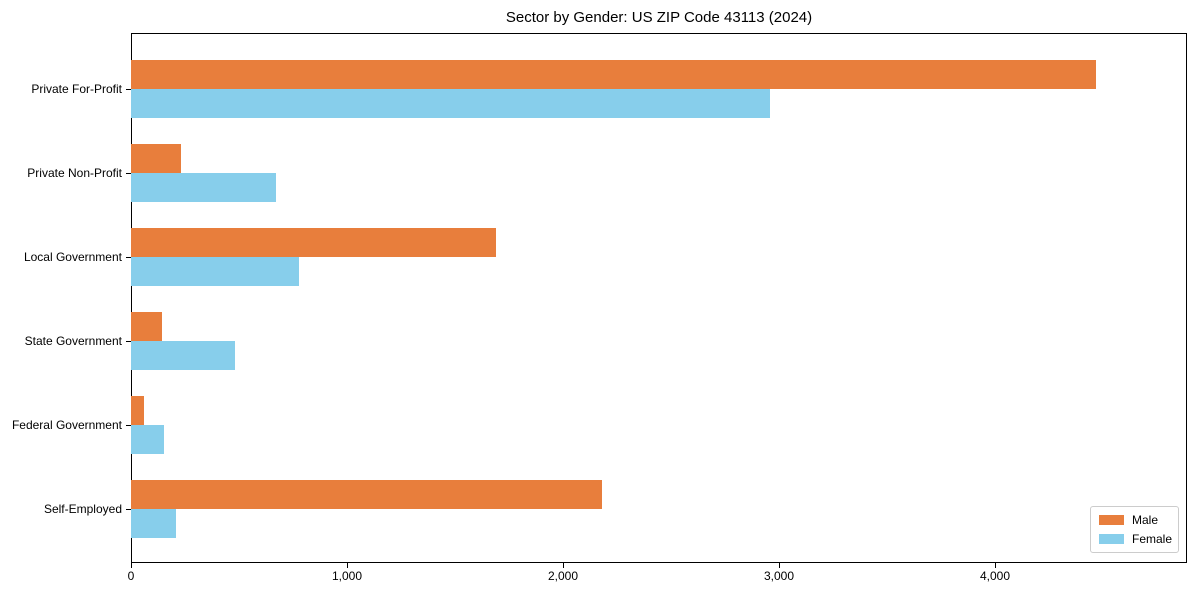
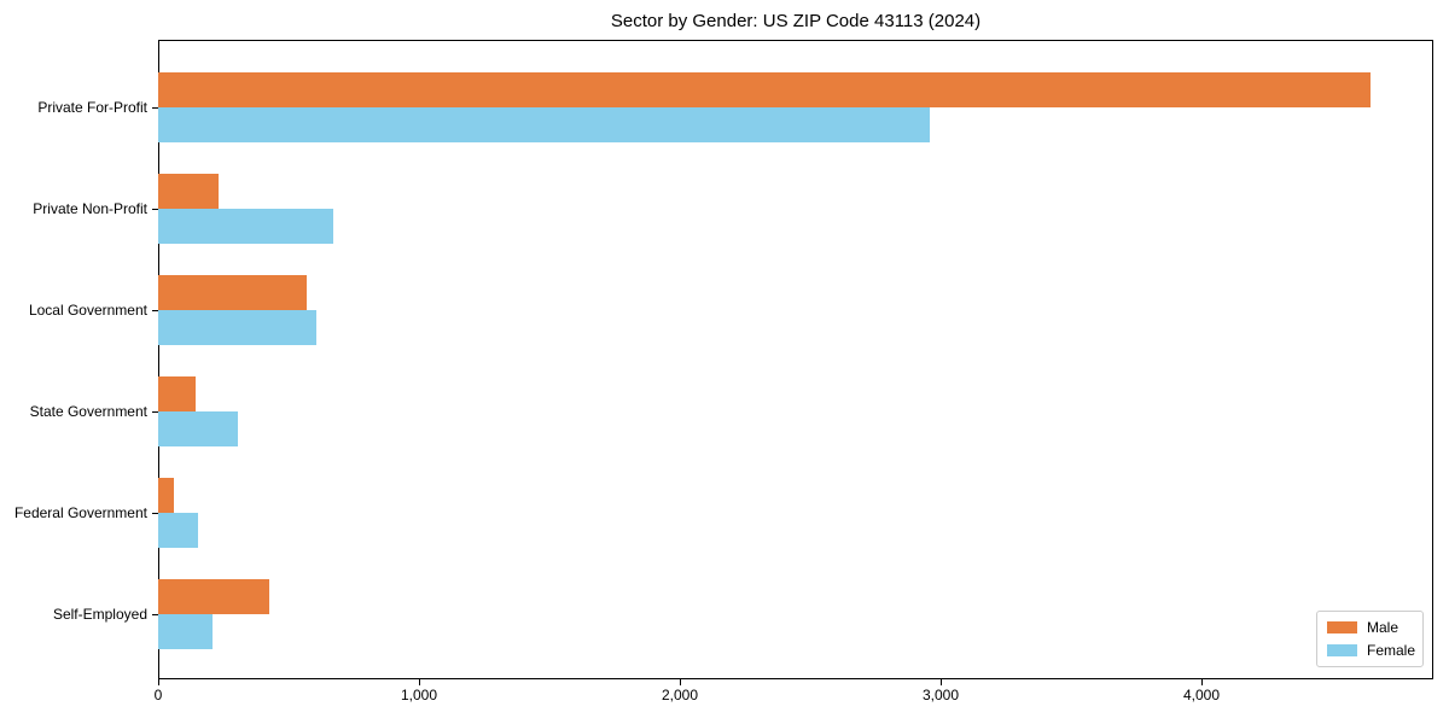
Male/Private For-Profit: 4470 -> 4650
Male/Local Government: 1690 -> 570
Female/Local Government: 780 -> 600
Female/State Government: 480 -> 300
Male/Self-Employed: 2180 -> 420
